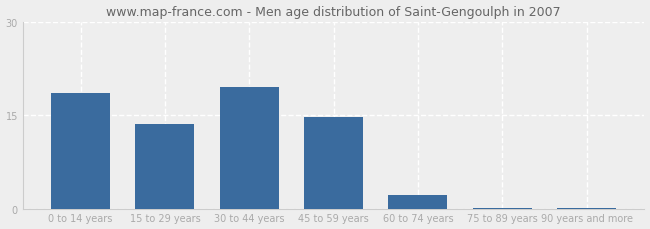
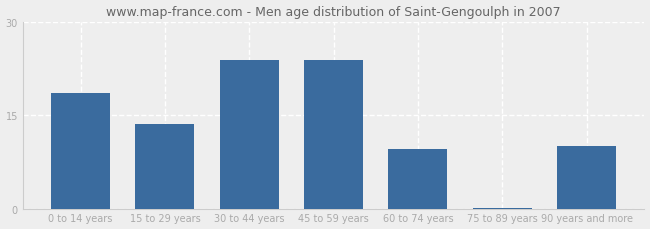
30 to 44 years: 19.5 -> 23.8
45 to 59 years: 14.7 -> 23.8
60 to 74 years: 2.2 -> 9.6
90 years and more: 0.1 -> 10.0
